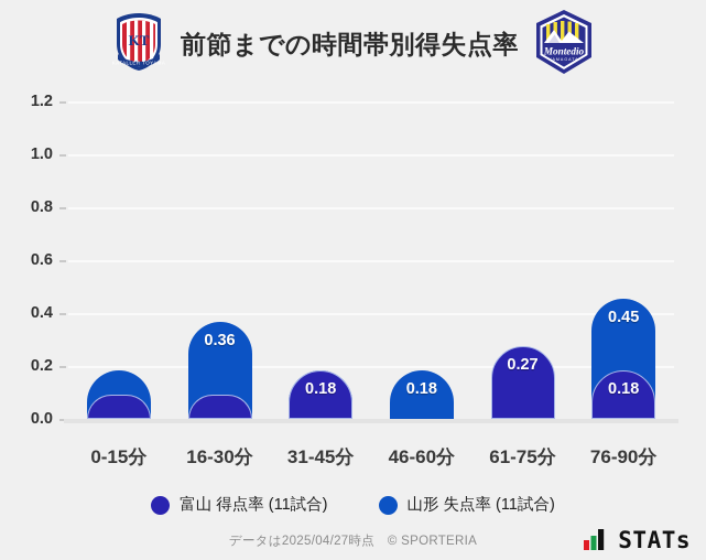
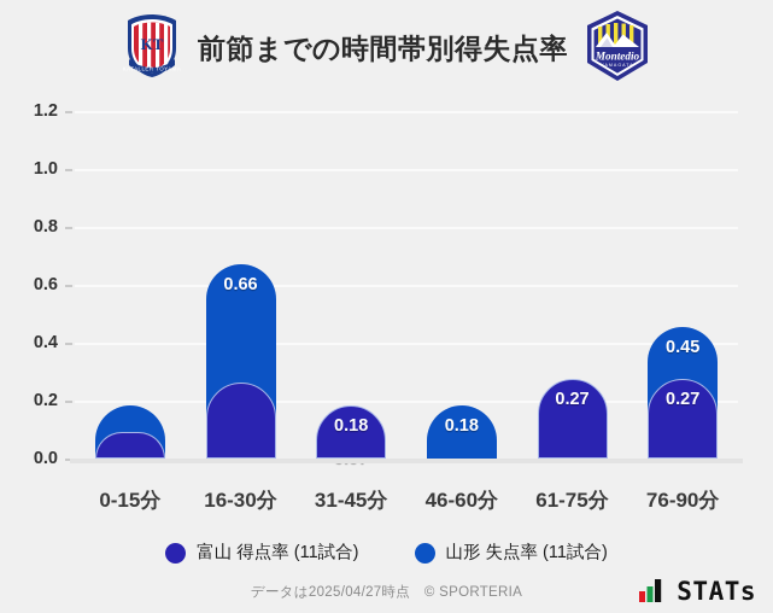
山形 失点率 (11試合)/16-30分: 0.36 -> 0.66
富山 得点率 (11試合)/16-30分: 0.09 -> 0.26
山形 失点率 (11試合)/31-45分: 0.18 -> 0.07
富山 得点率 (11試合)/76-90分: 0.18 -> 0.27
